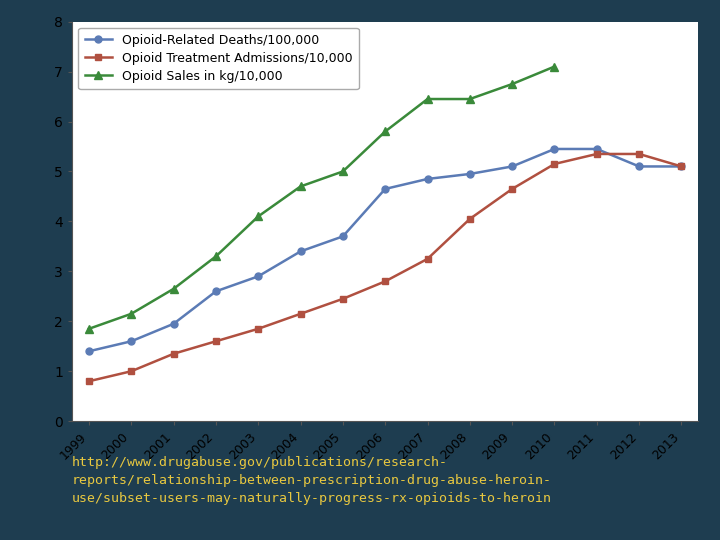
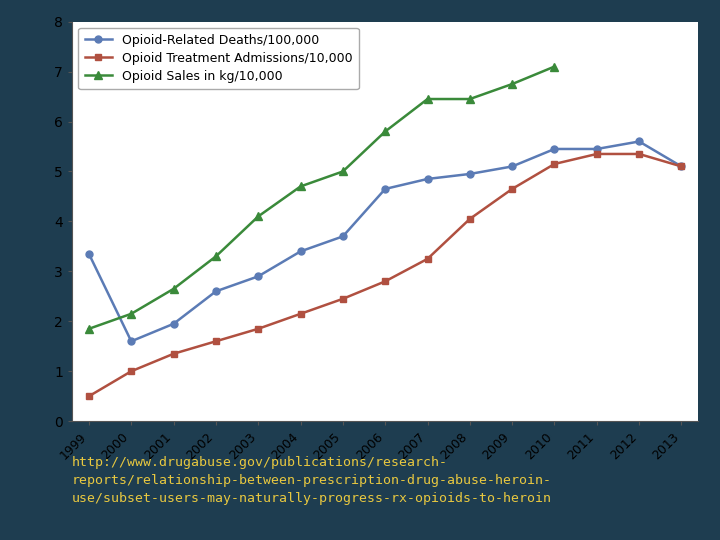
Opioid-Related Deaths/100,000/1999: 1.40 -> 3.35
Opioid Treatment Admissions/10,000/1999: 0.80 -> 0.50
Opioid-Related Deaths/100,000/2012: 5.10 -> 5.60
